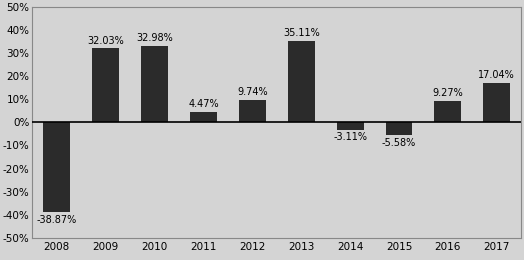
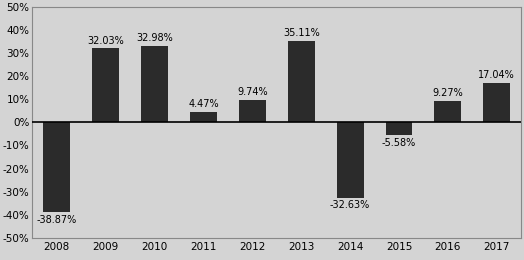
2014: -3.11% -> -32.63%
